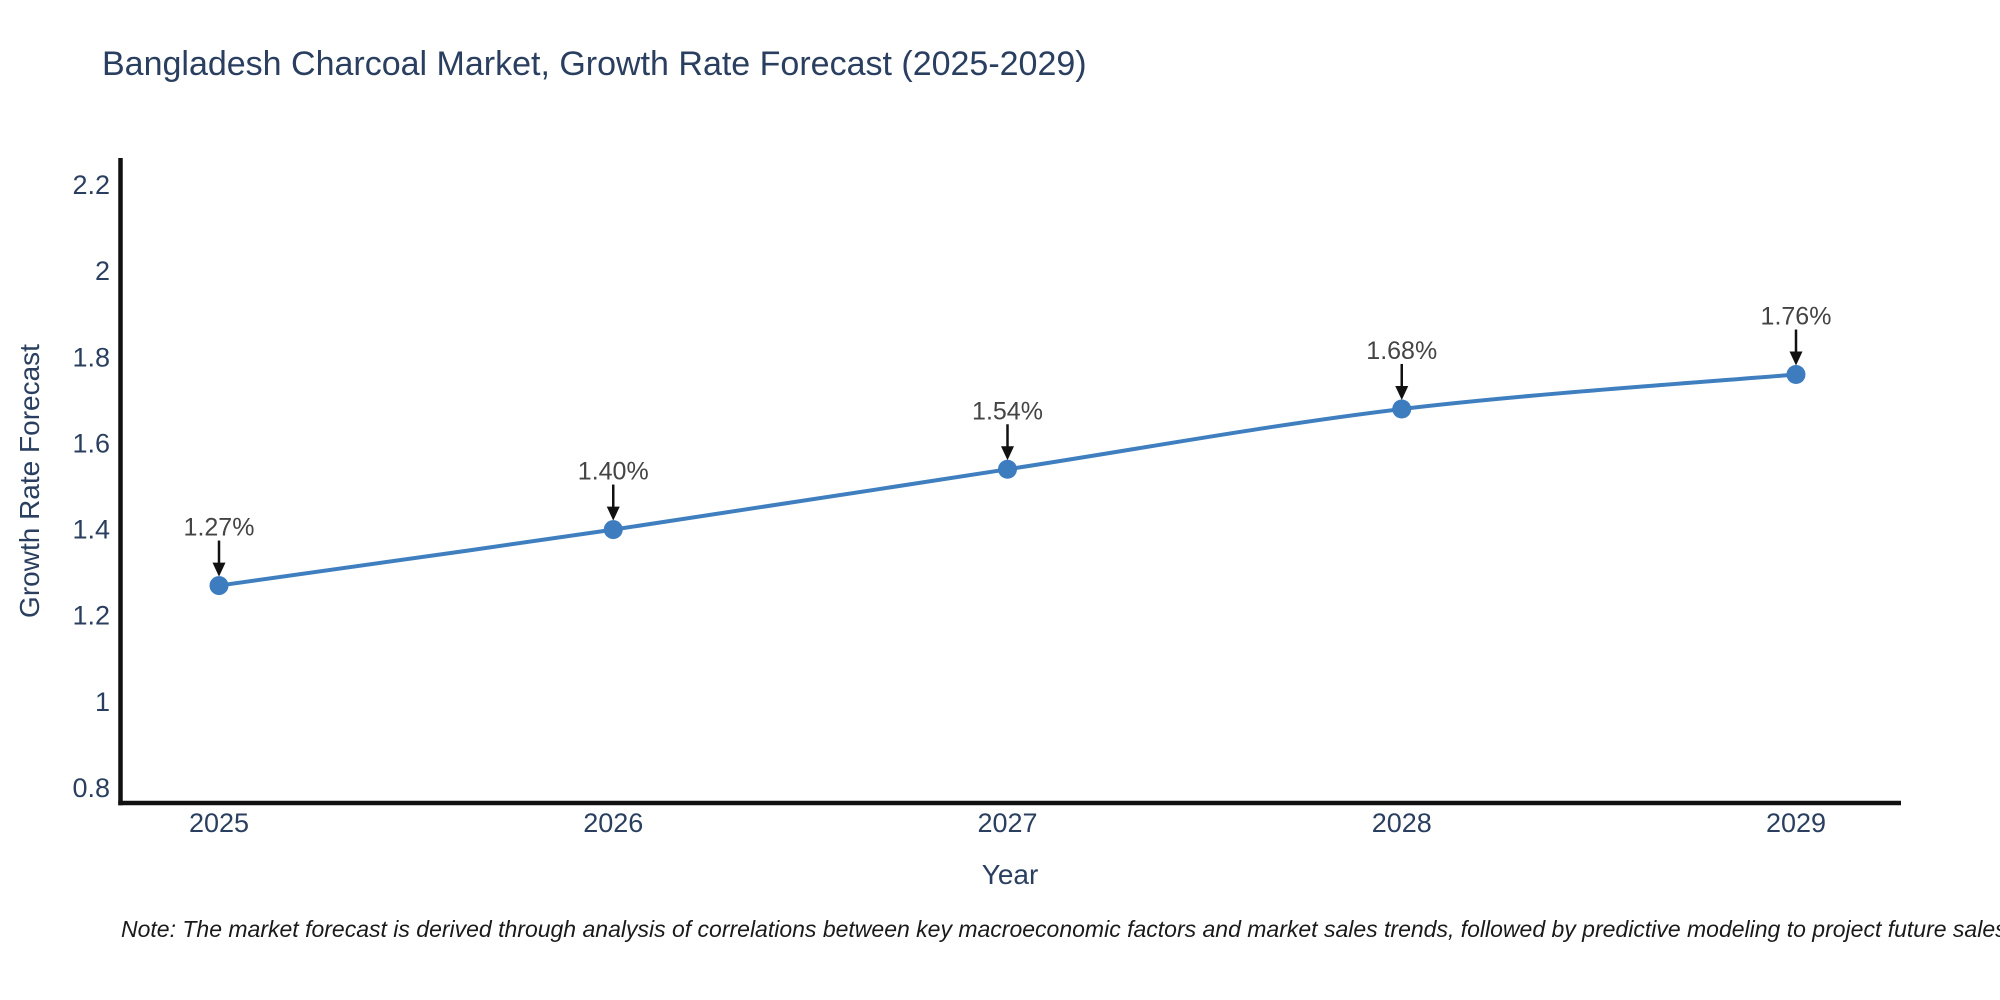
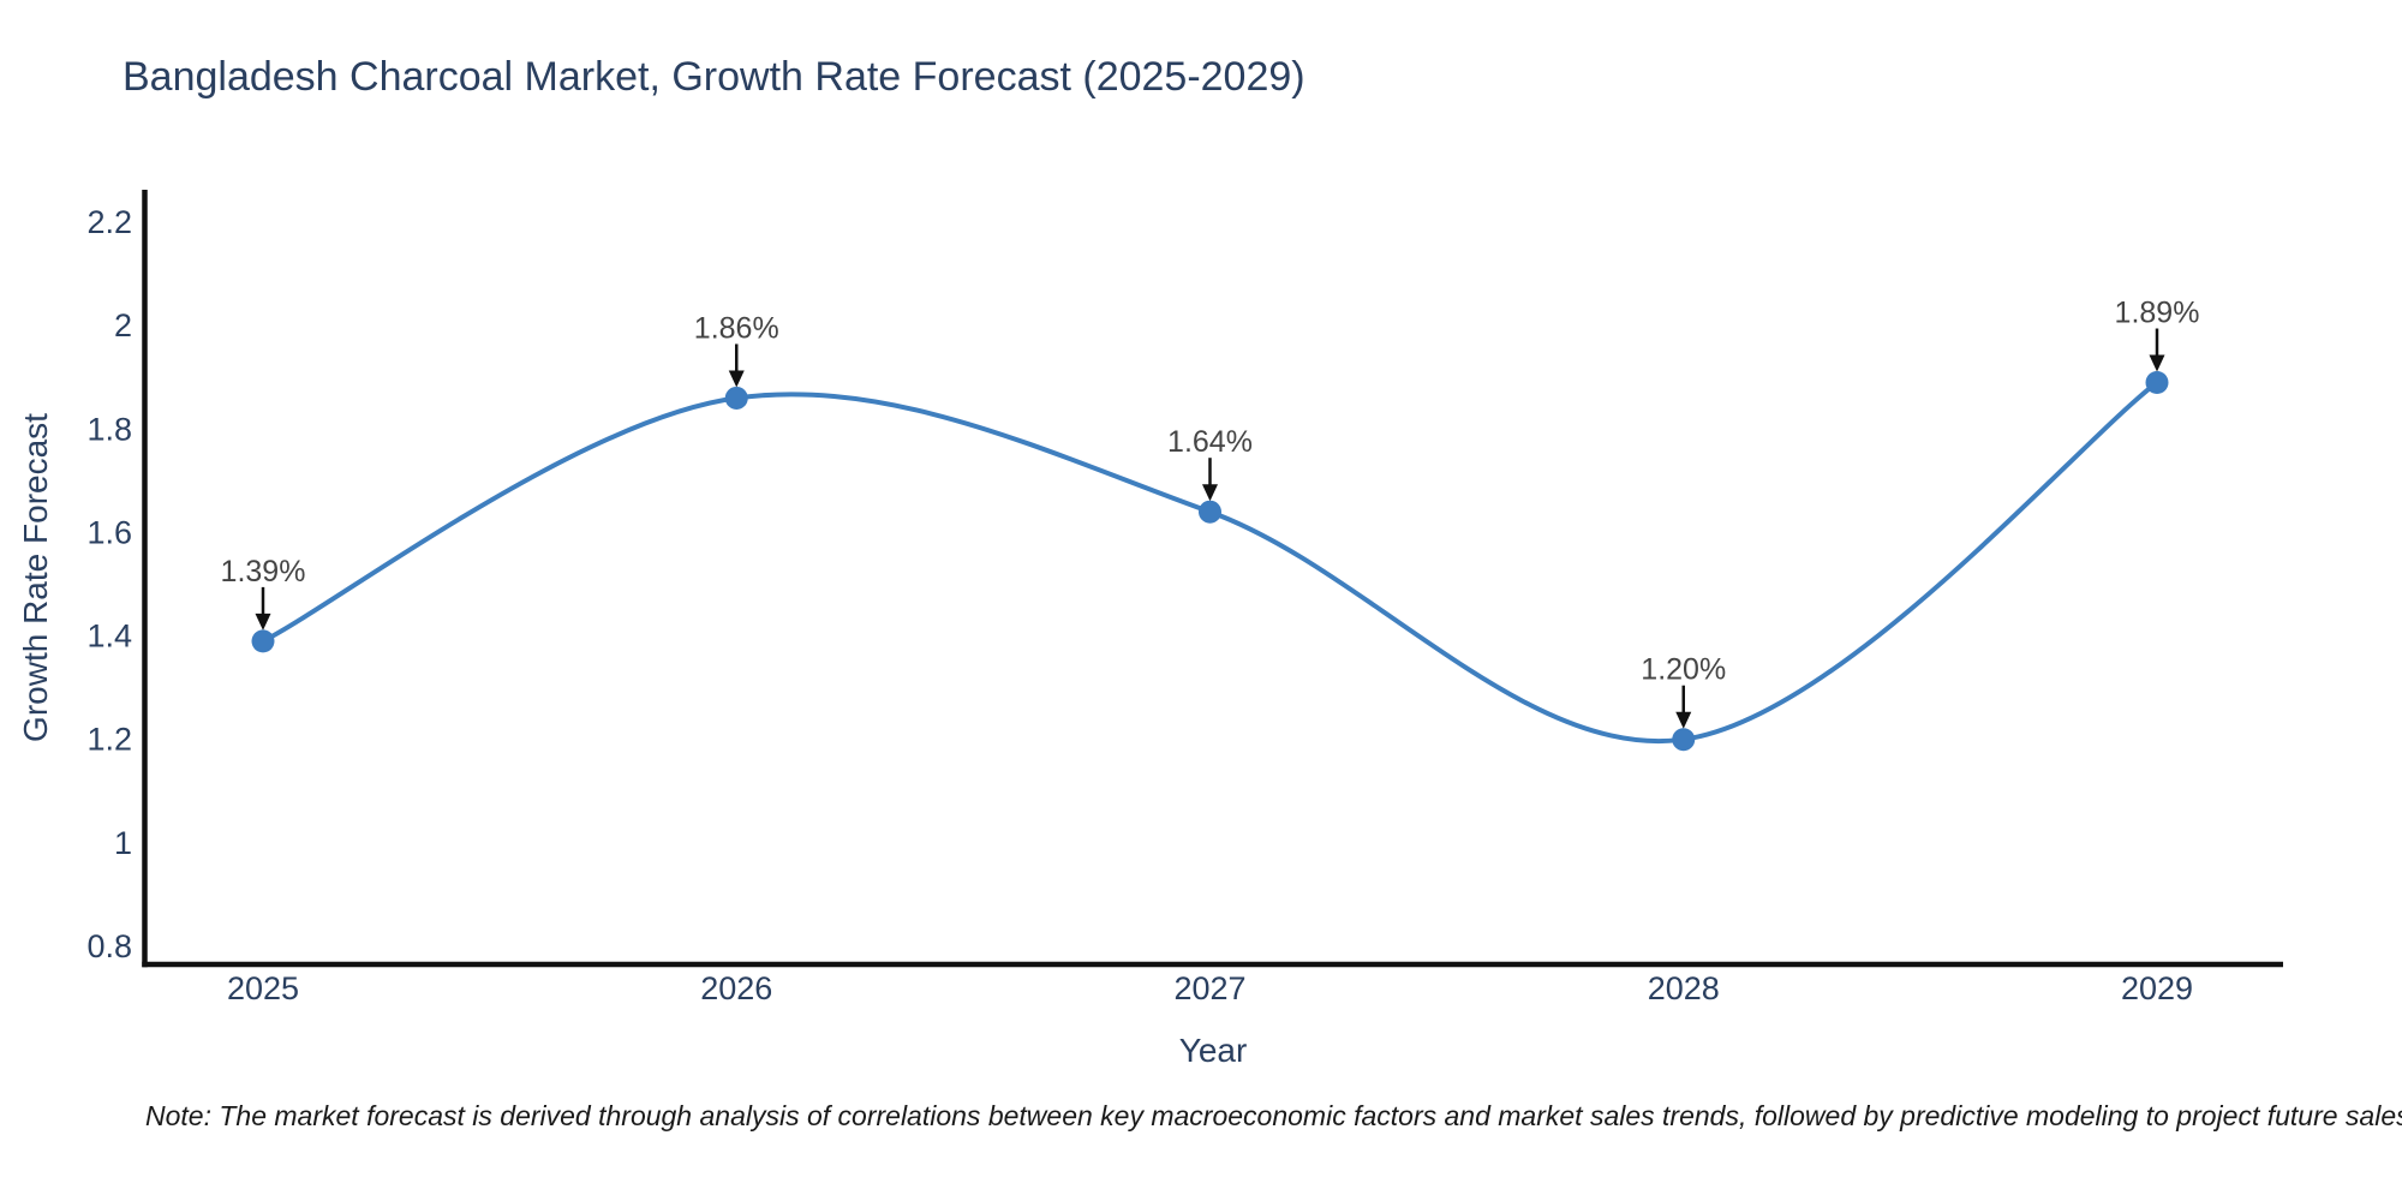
2025: 1.27% -> 1.39%
2026: 1.40% -> 1.86%
2027: 1.54% -> 1.64%
2028: 1.68% -> 1.20%
2029: 1.76% -> 1.89%
